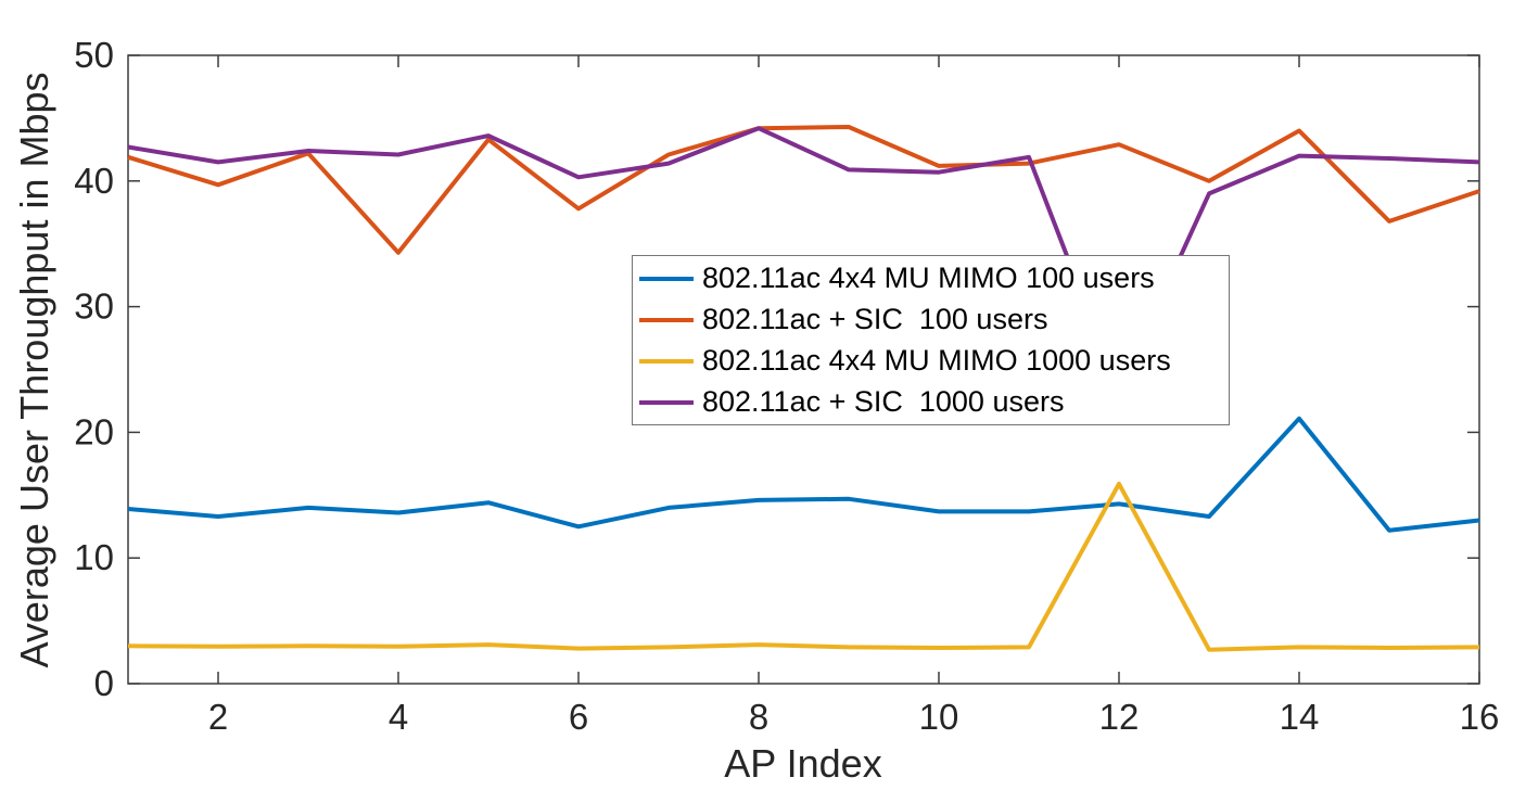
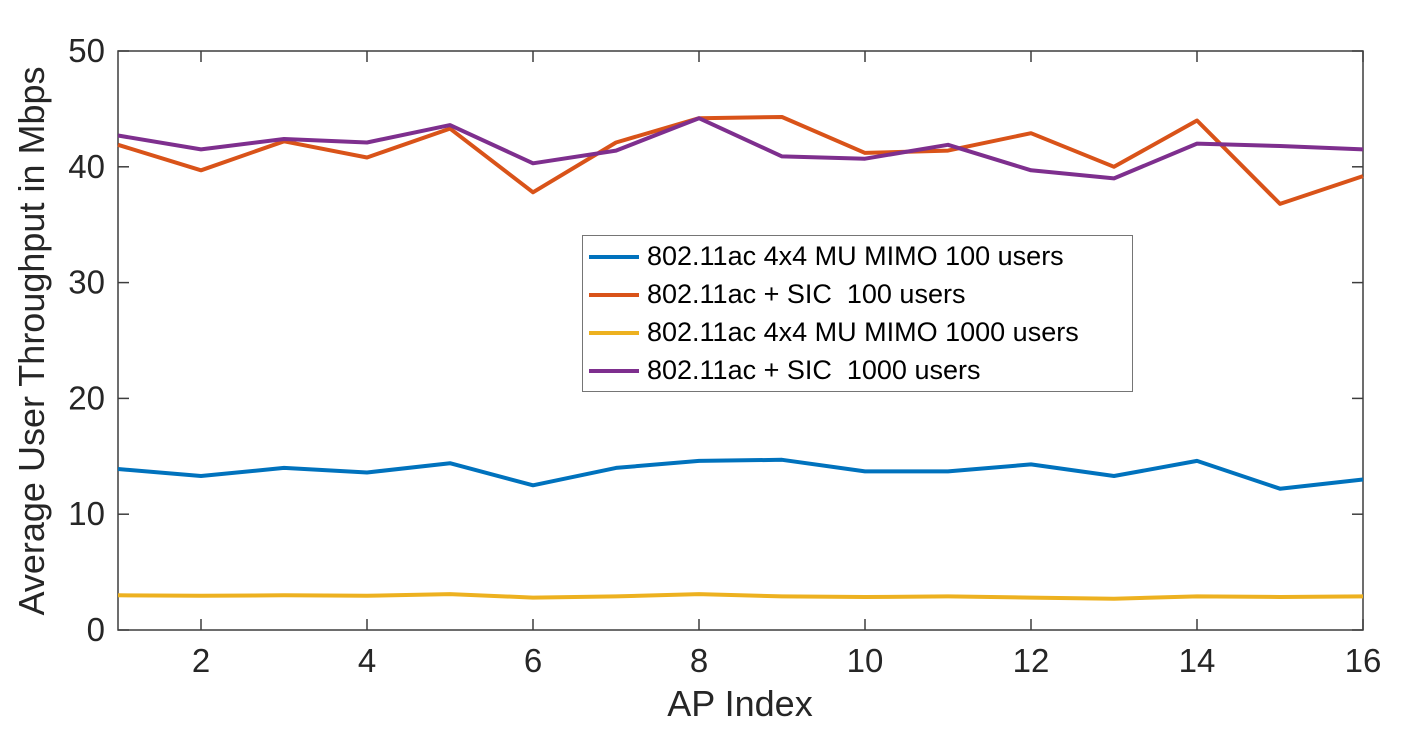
802.11ac + SIC 100 users/4: 34.3 -> 40.8
802.11ac 4x4 MU MIMO 1000 users/12: 15.9 -> 2.8
802.11ac + SIC 1000 users/12: 23.3 -> 39.7
802.11ac 4x4 MU MIMO 100 users/14: 21.1 -> 14.6
